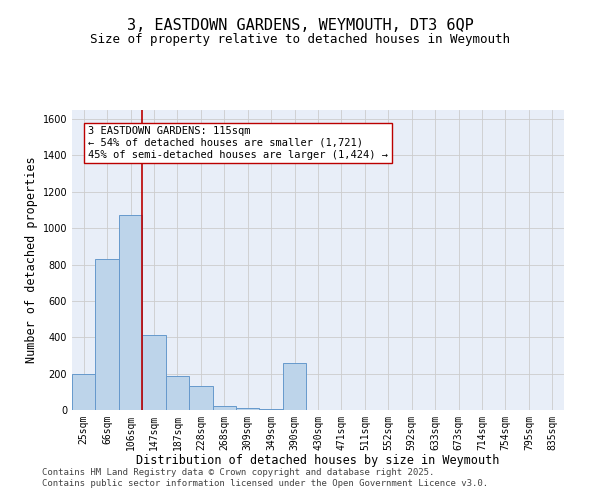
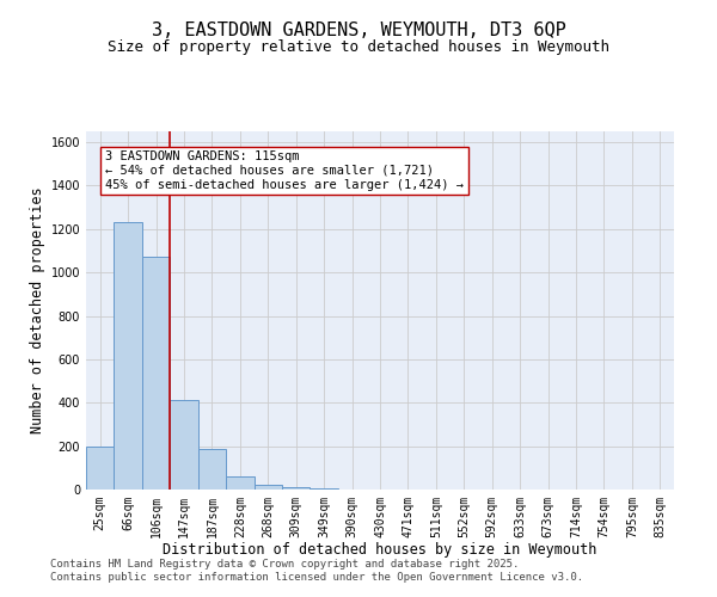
66sqm: 830 -> 1230
228sqm: 130 -> 60
390sqm: 260 -> 0
